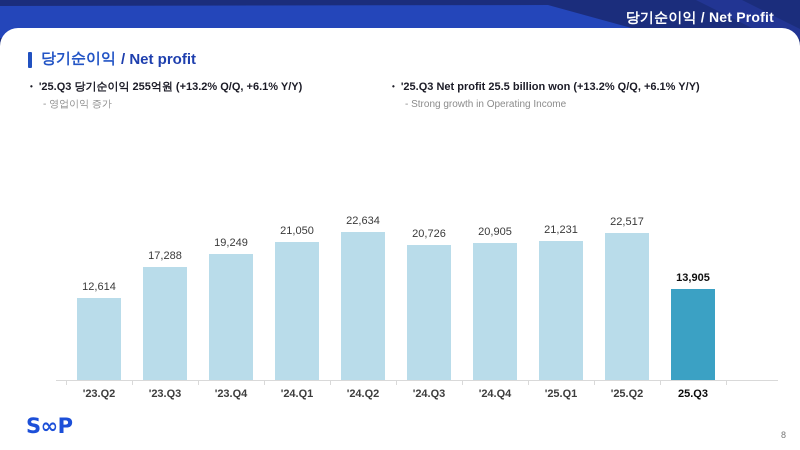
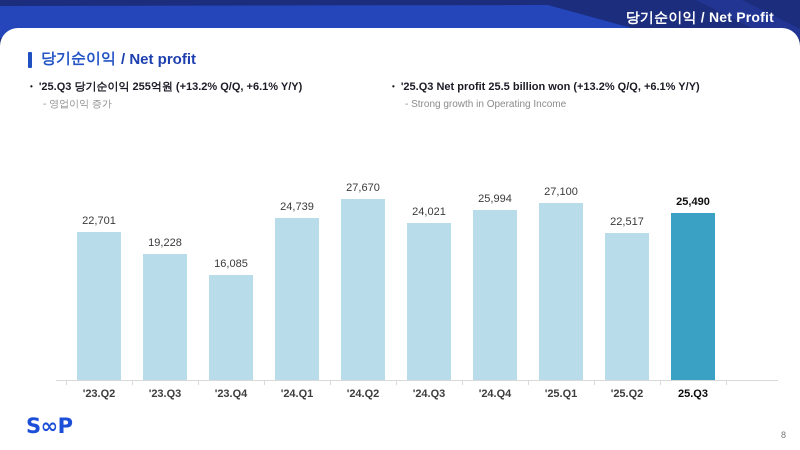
'23.Q2: 12,614 -> 22,701
'23.Q3: 17,288 -> 19,228
'23.Q4: 19,249 -> 16,085
'24.Q1: 21,050 -> 24,739
'24.Q2: 22,634 -> 27,670
'24.Q3: 20,726 -> 24,021
'24.Q4: 20,905 -> 25,994
'25.Q1: 21,231 -> 27,100
25.Q3: 13,905 -> 25,490
